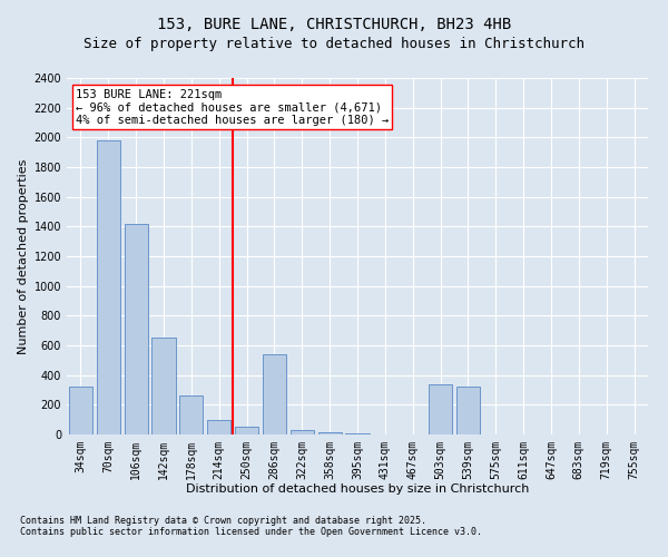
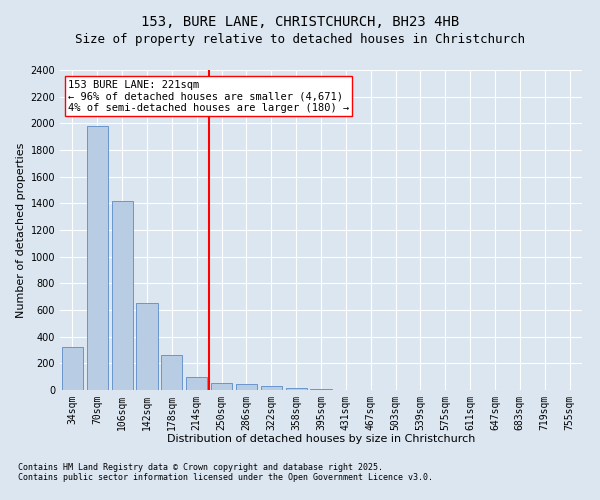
286sqm: 540 -> 40
503sqm: 340 -> 0
539sqm: 320 -> 0
